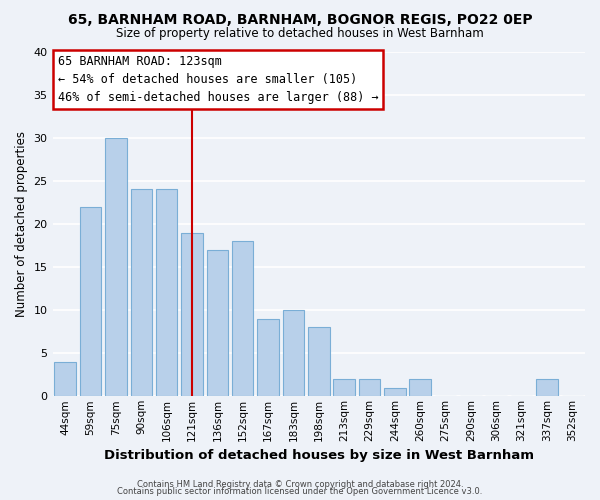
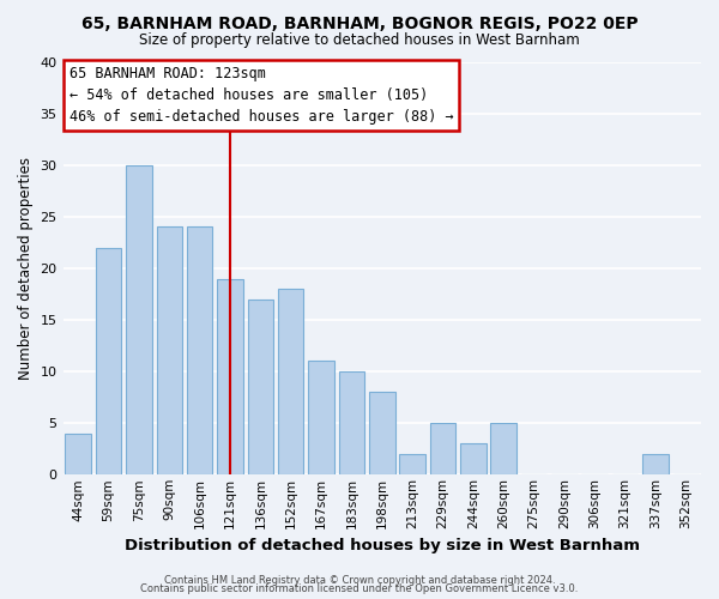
167sqm: 9 -> 11
229sqm: 2 -> 5
244sqm: 1 -> 3
260sqm: 2 -> 5
